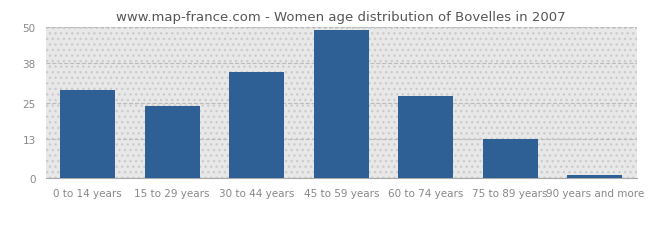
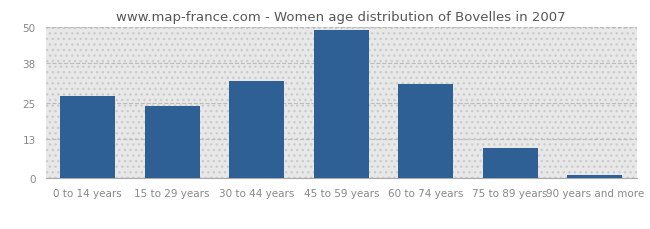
0 to 14 years: 29 -> 27
30 to 44 years: 35 -> 32
60 to 74 years: 27 -> 31
75 to 89 years: 13 -> 10
